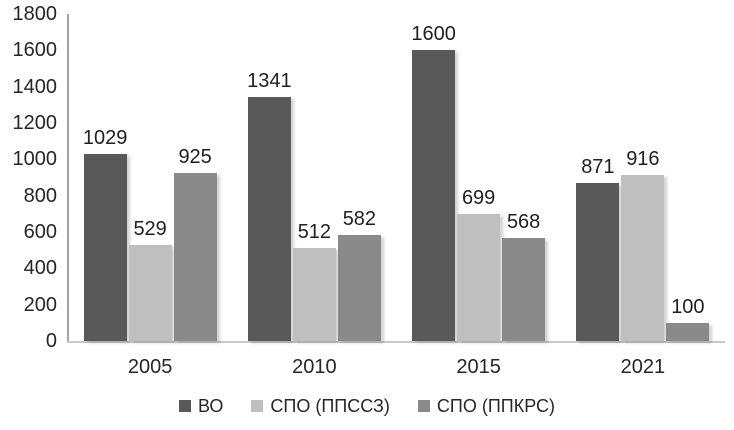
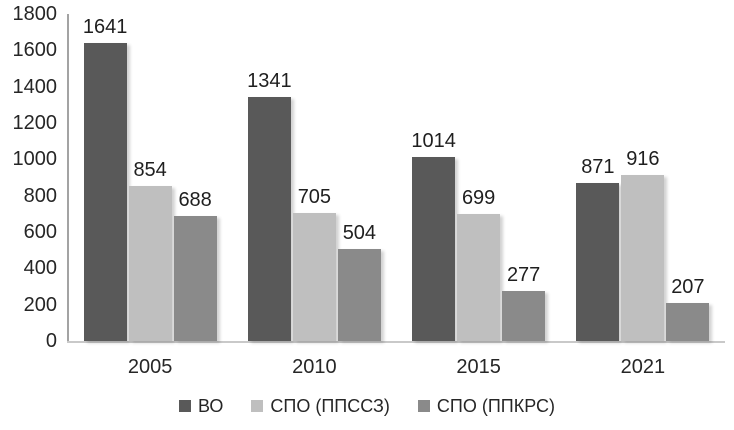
ВО/2005: 1029 -> 1641
СПО (ППССЗ)/2005: 529 -> 854
СПО (ППКРС)/2005: 925 -> 688
СПО (ППССЗ)/2010: 512 -> 705
СПО (ППКРС)/2010: 582 -> 504
ВО/2015: 1600 -> 1014
СПО (ППКРС)/2015: 568 -> 277
СПО (ППКРС)/2021: 100 -> 207
